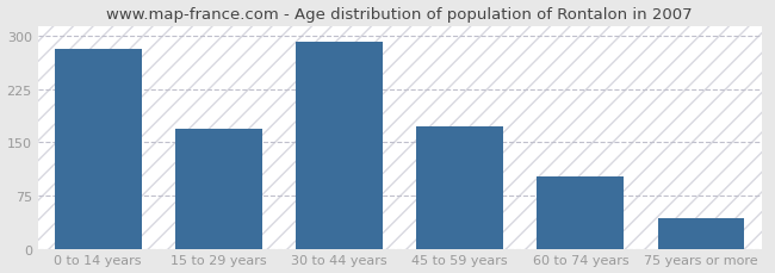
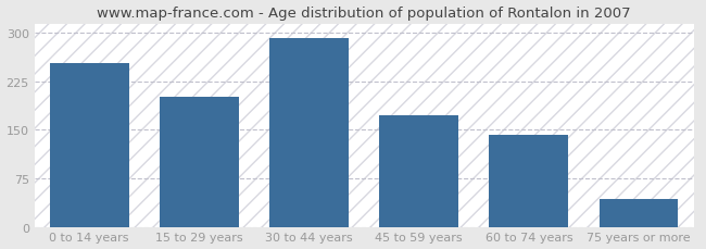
0 to 14 years: 282 -> 254
15 to 29 years: 170 -> 202
60 to 74 years: 102 -> 142
